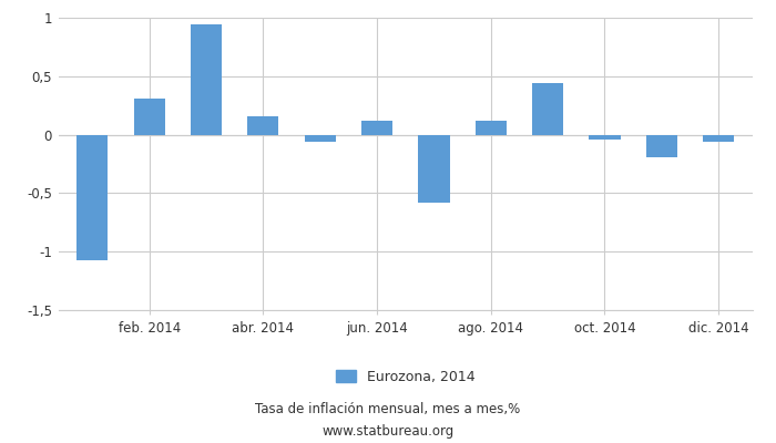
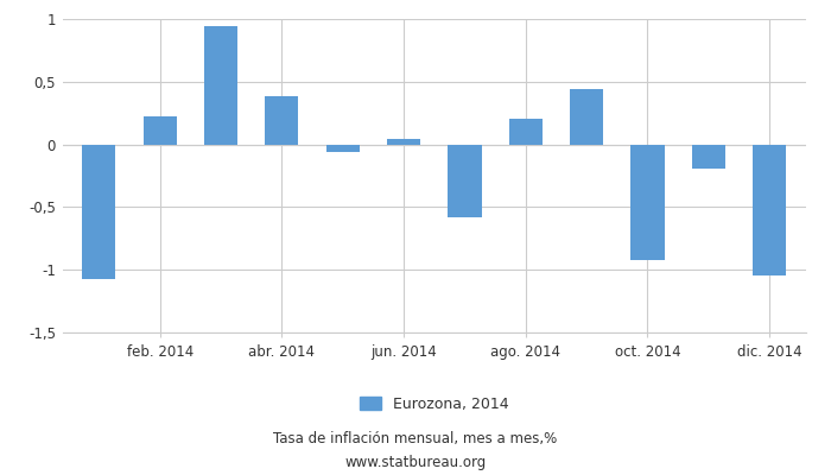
feb. 2014: 0,31 -> 0,22
abr. 2014: 0,16 -> 0,38
jun. 2014: 0,12 -> 0,04
ago. 2014: 0,12 -> 0,20
oct. 2014: -0,04 -> -0,92
dic. 2014: -0,06 -> -1,05
